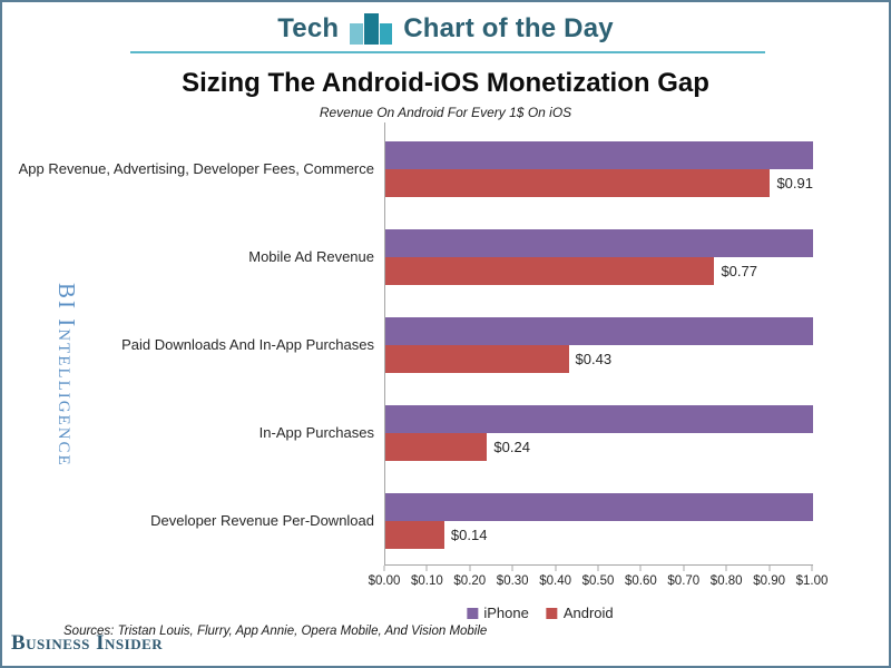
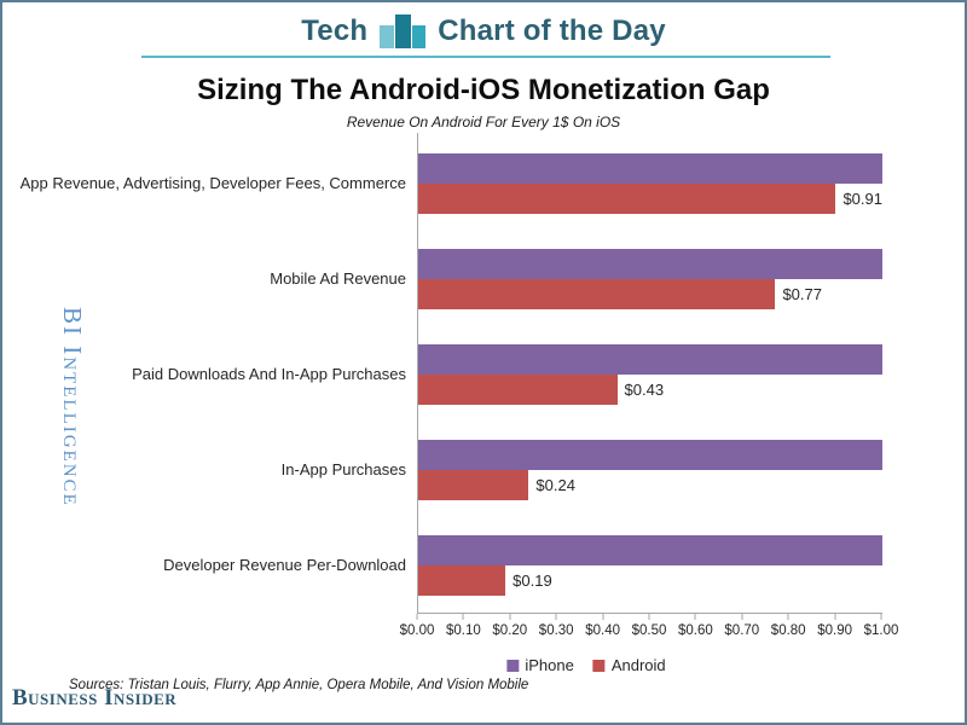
Android/Developer Revenue Per-Download: $0.14 -> $0.19
